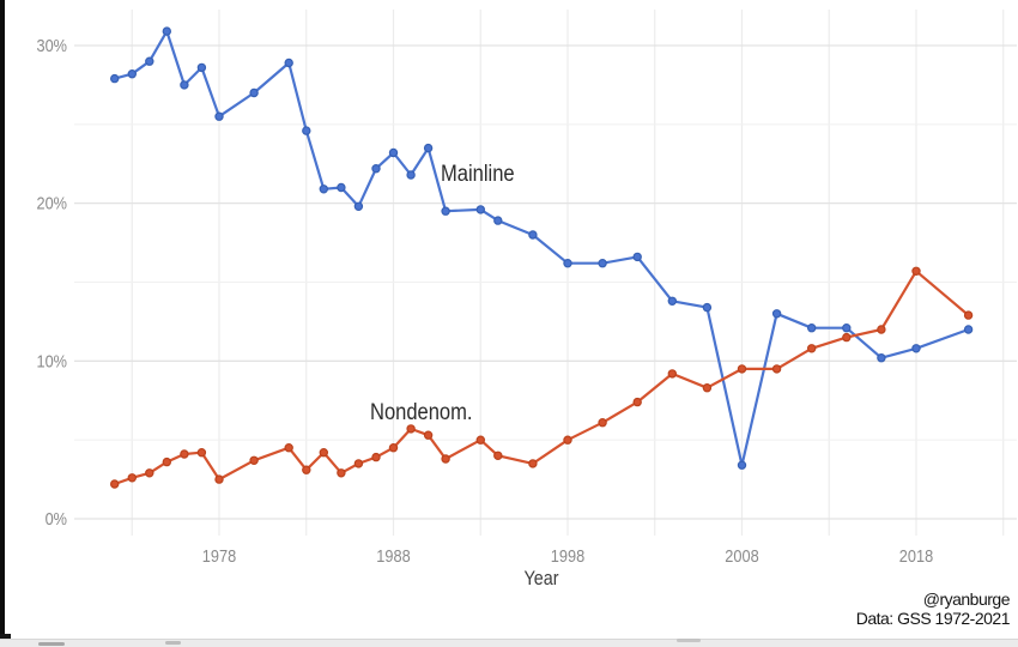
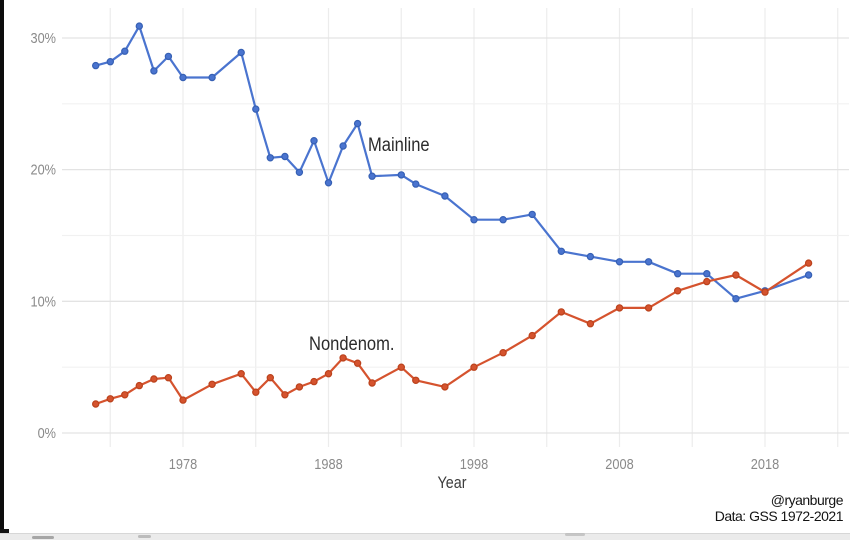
Mainline/1978: 25.5% -> 27.0%
Mainline/1988: 23.2% -> 19.0%
Mainline/2008: 3.4% -> 13.0%
Nondenom./2018: 15.7% -> 10.7%
